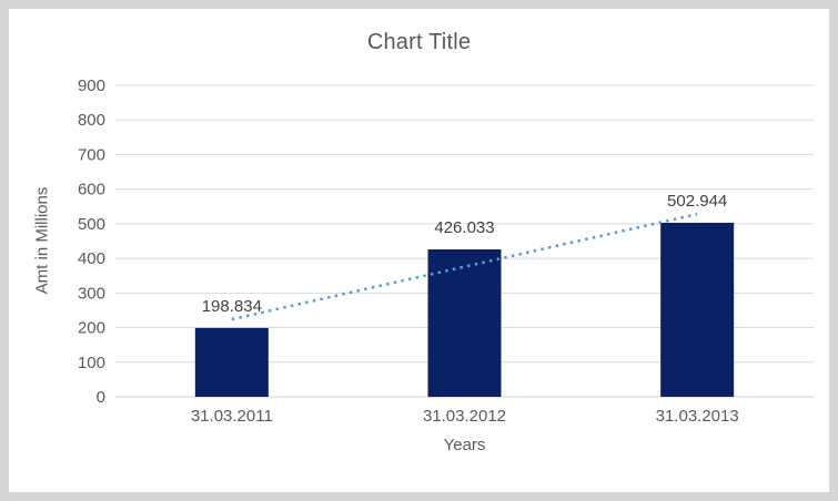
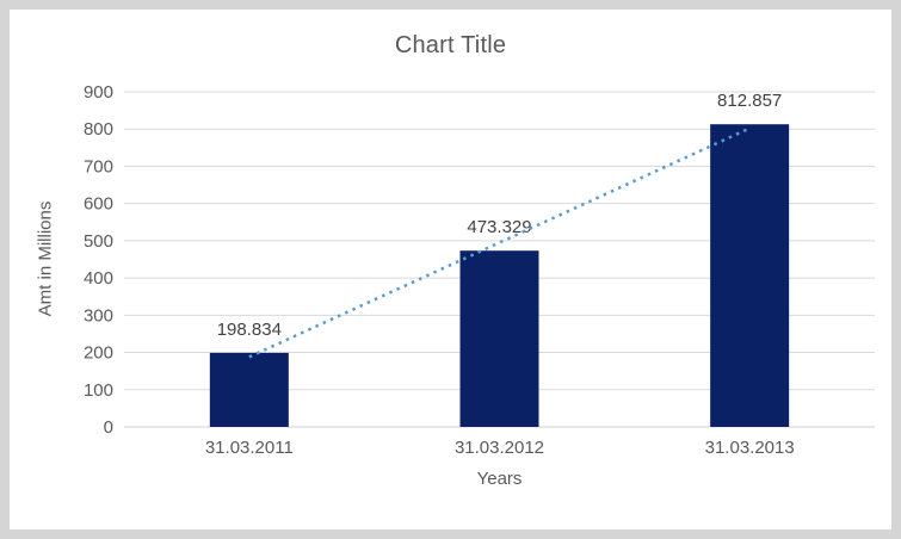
31.03.2012: 426.033 -> 473.329
31.03.2013: 502.944 -> 812.857
